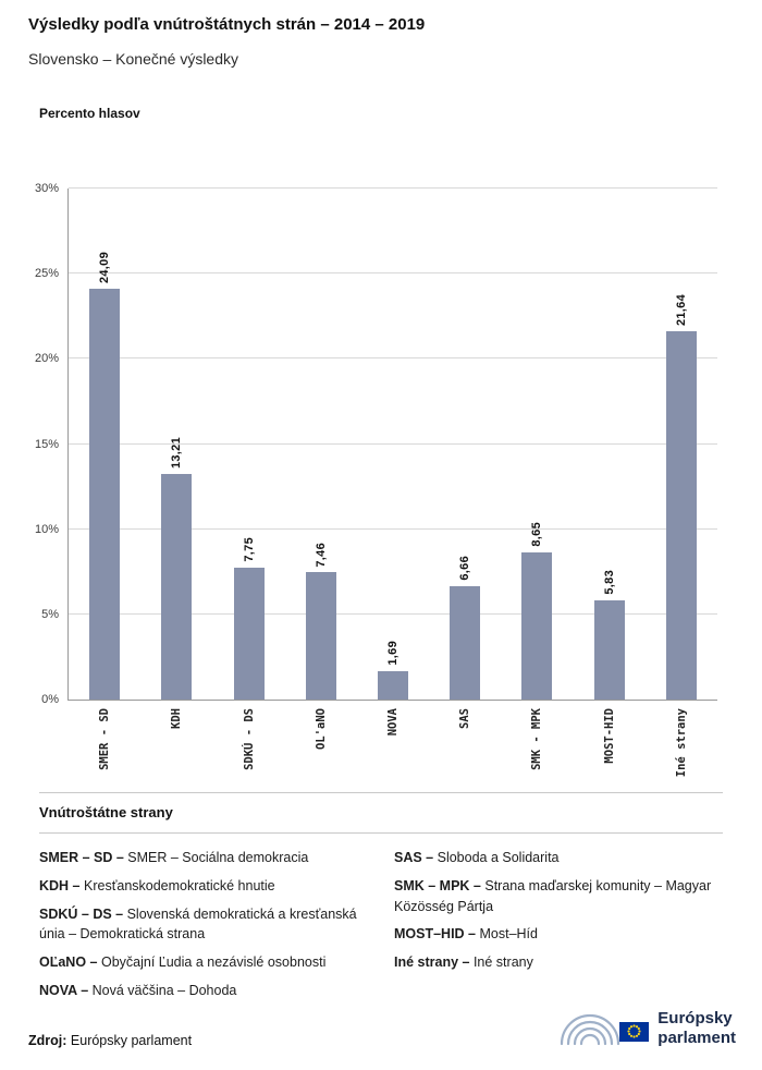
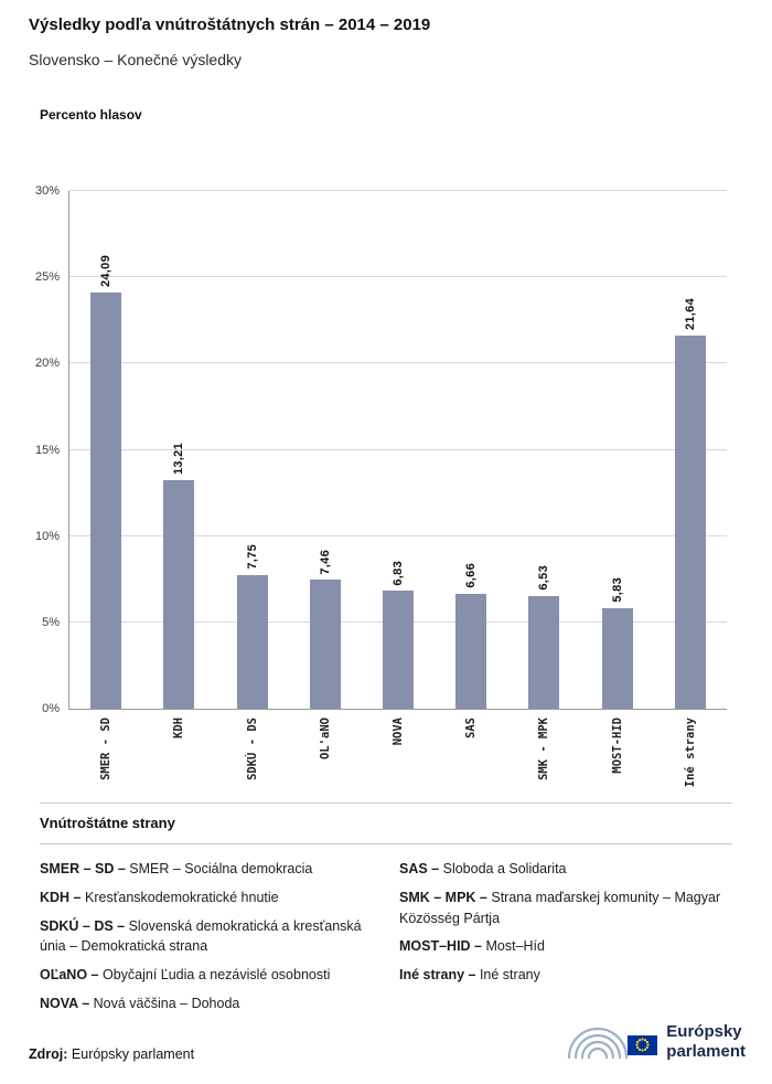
NOVA: 1,69 -> 6,83
SMK - MPK: 8,65 -> 6,53
